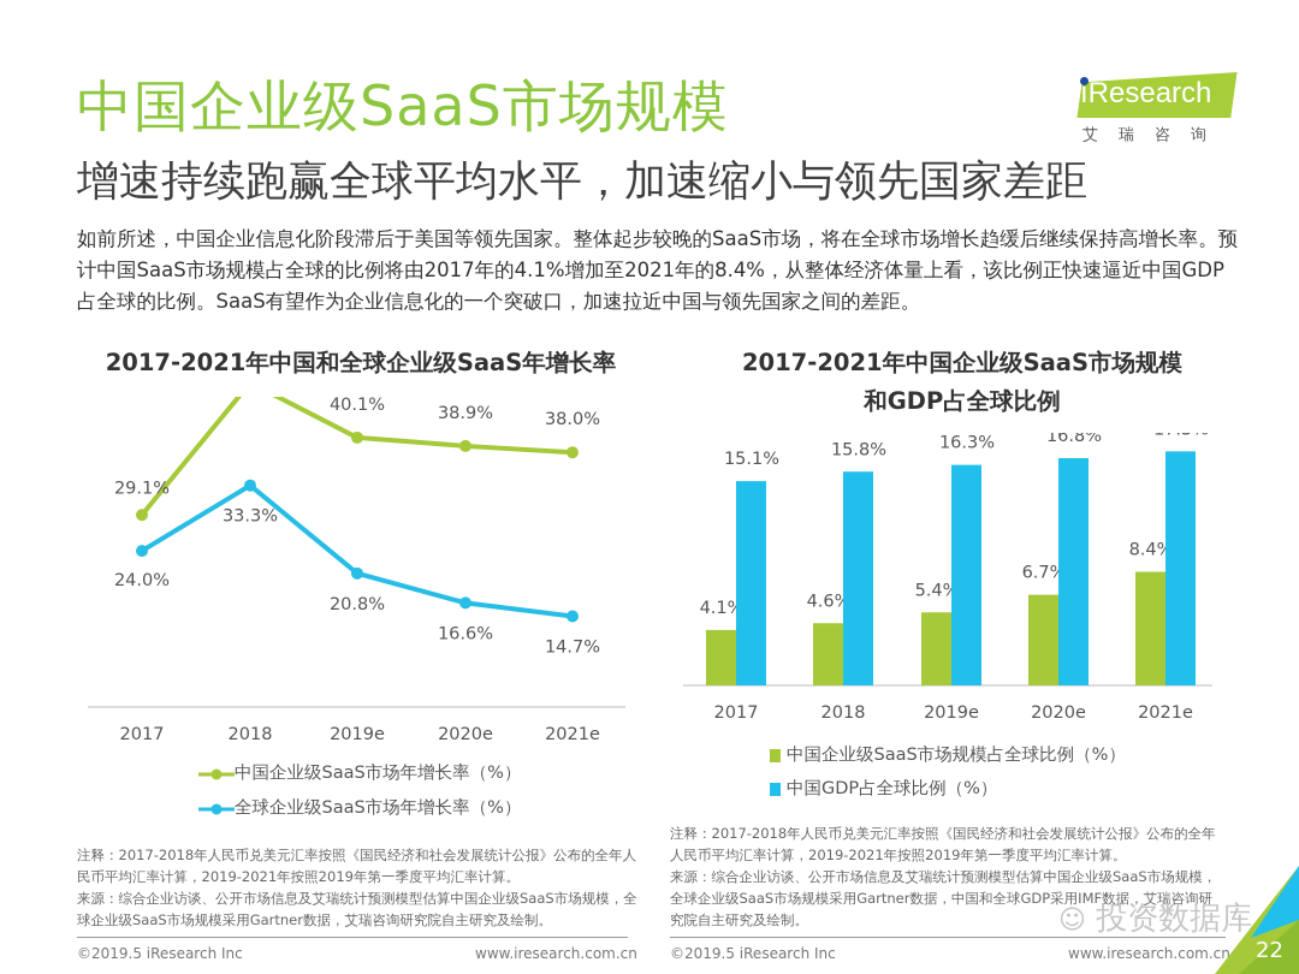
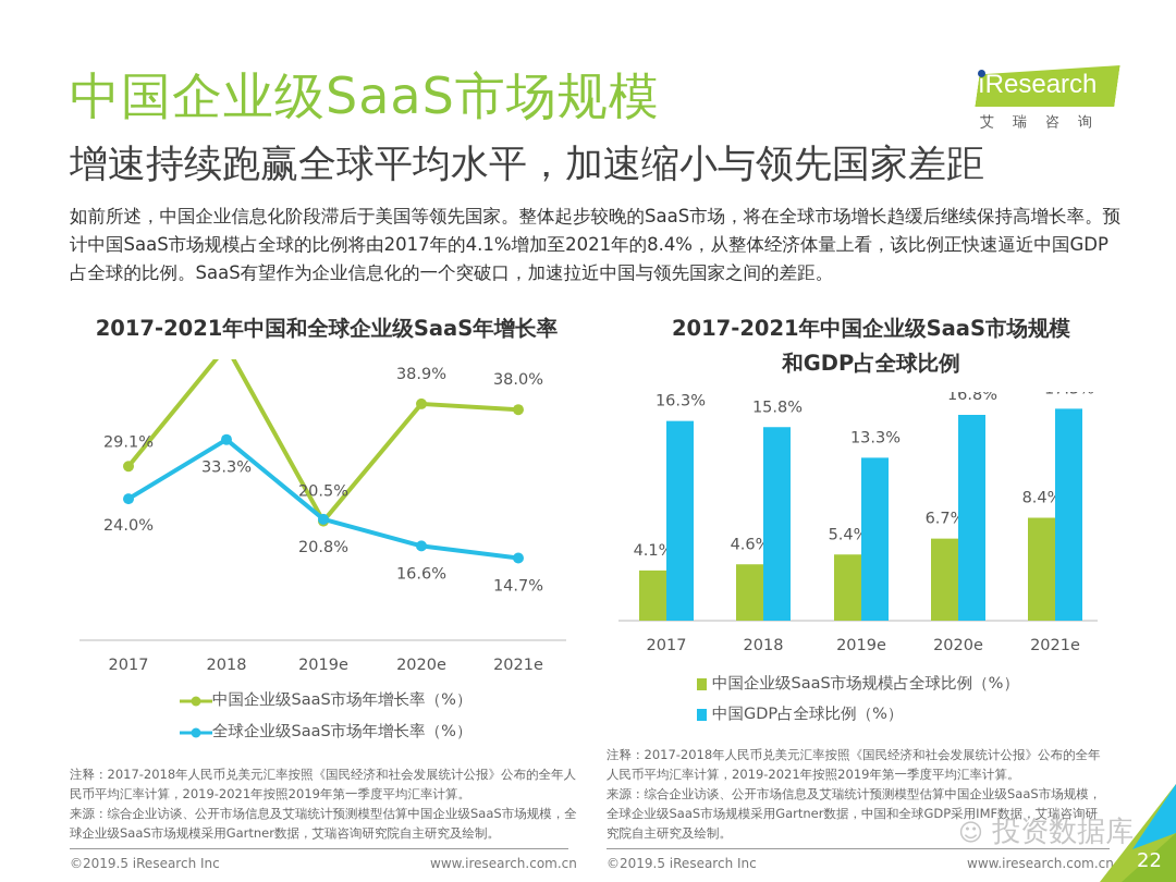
2017-2021年中国和全球企业级SaaS年增长率/中国企业级SaaS市场年增长率（%）/2019e: 40.1% -> 20.5%
2017-2021年中国企业级SaaS市场规模和GDP占全球比例/中国GDP占全球比例（%）/2017: 15.1% -> 16.3%
2017-2021年中国企业级SaaS市场规模和GDP占全球比例/中国GDP占全球比例（%）/2019e: 16.3% -> 13.3%
